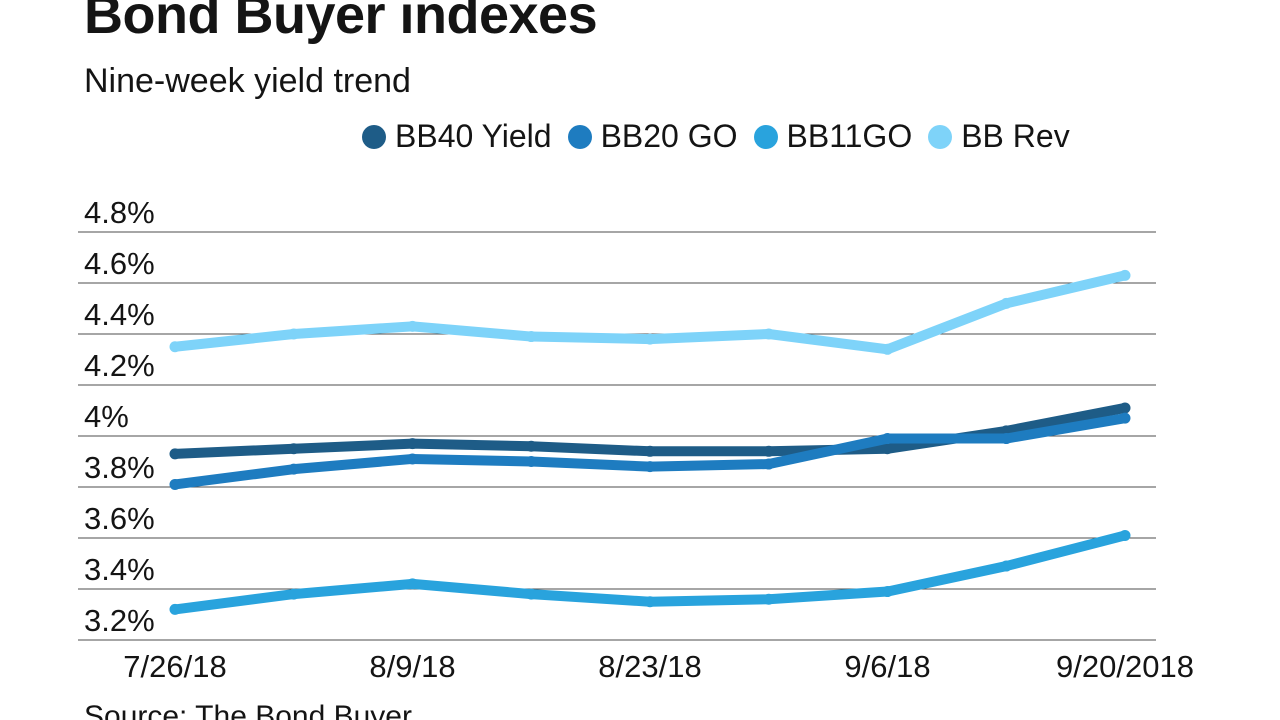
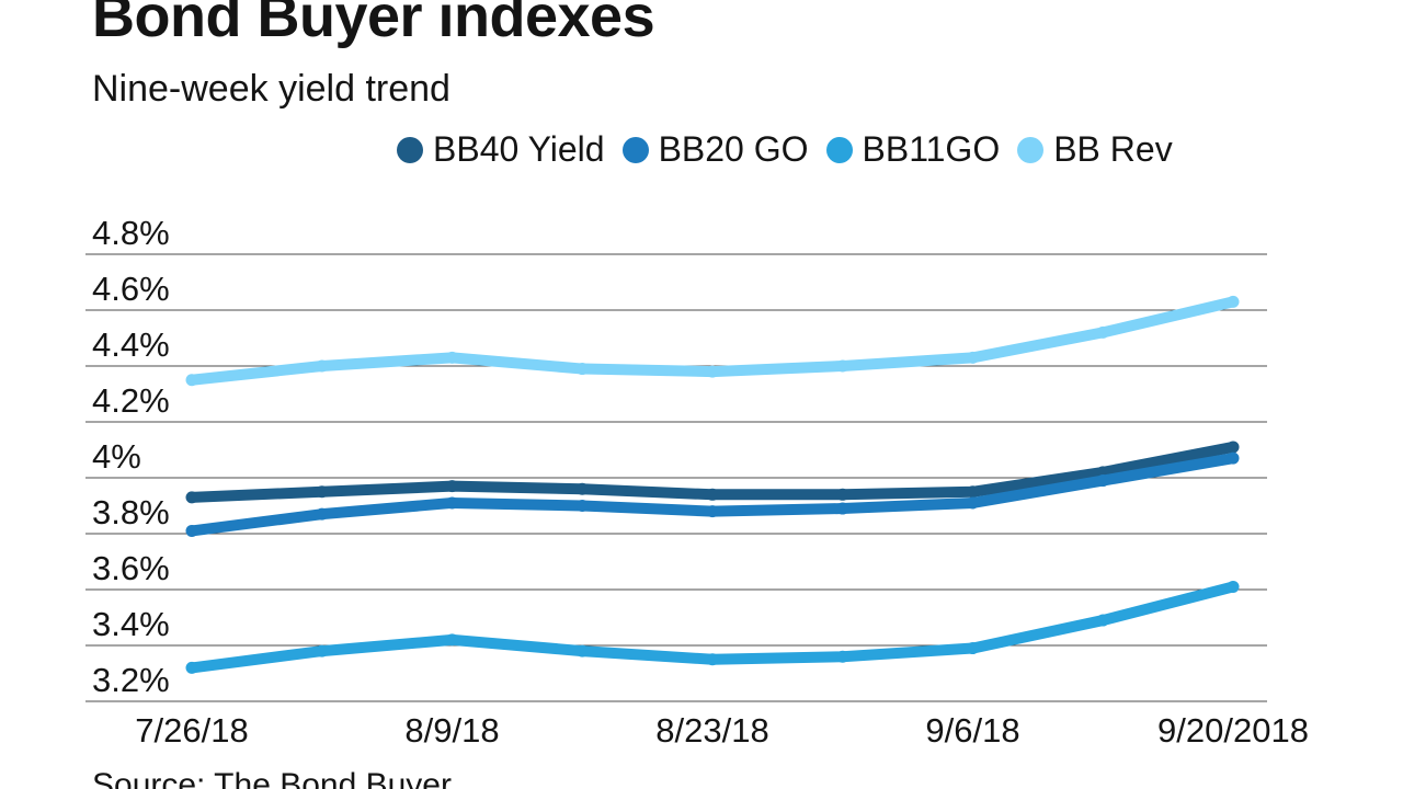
BB20 GO/9/6/18: 3.99% -> 3.91%
BB Rev/9/6/18: 4.34% -> 4.43%
